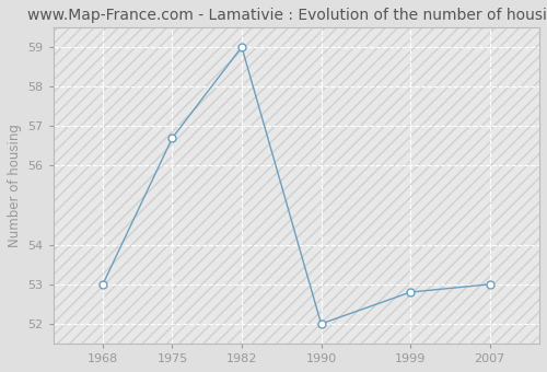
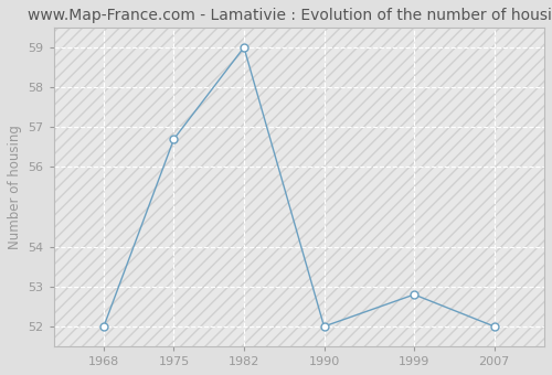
1968: 53.0 -> 52.0
2007: 53.0 -> 52.0
